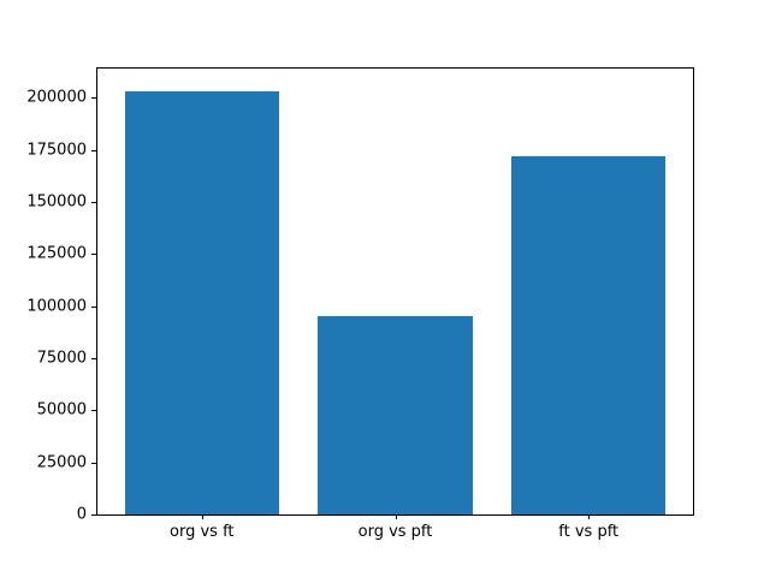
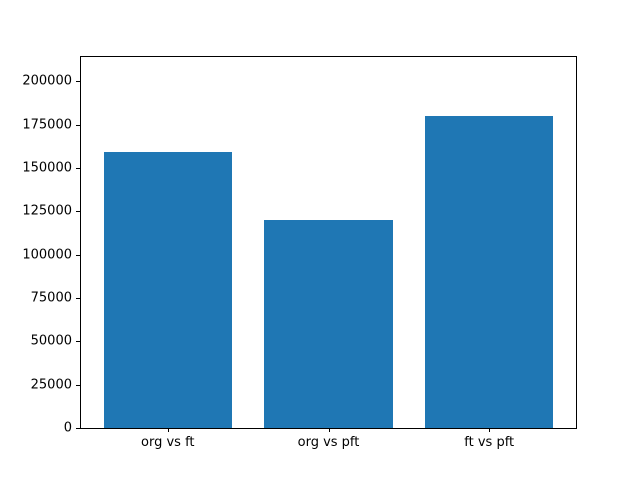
org vs ft: 203000 -> 159000
org vs pft: 95000 -> 120000
ft vs pft: 172000 -> 180000
